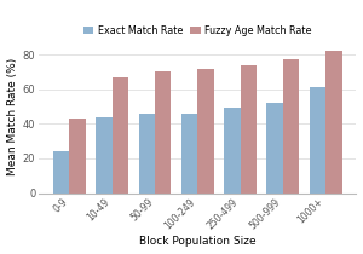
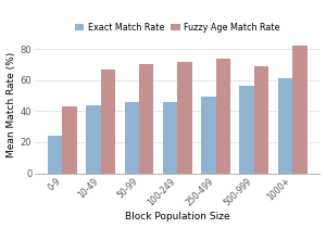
Exact Match Rate/500-999: 52 -> 56
Fuzzy Age Match Rate/500-999: 77 -> 69
